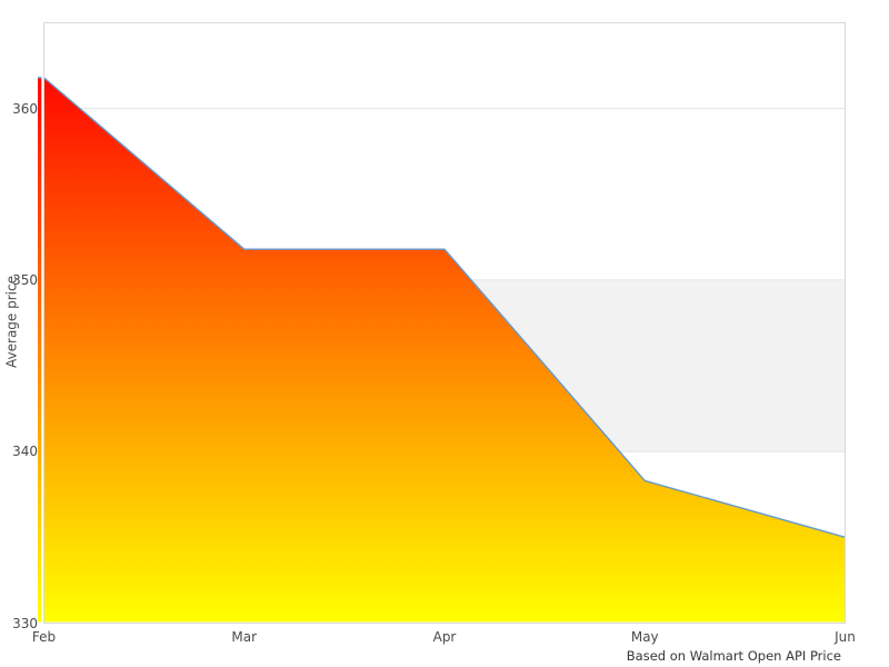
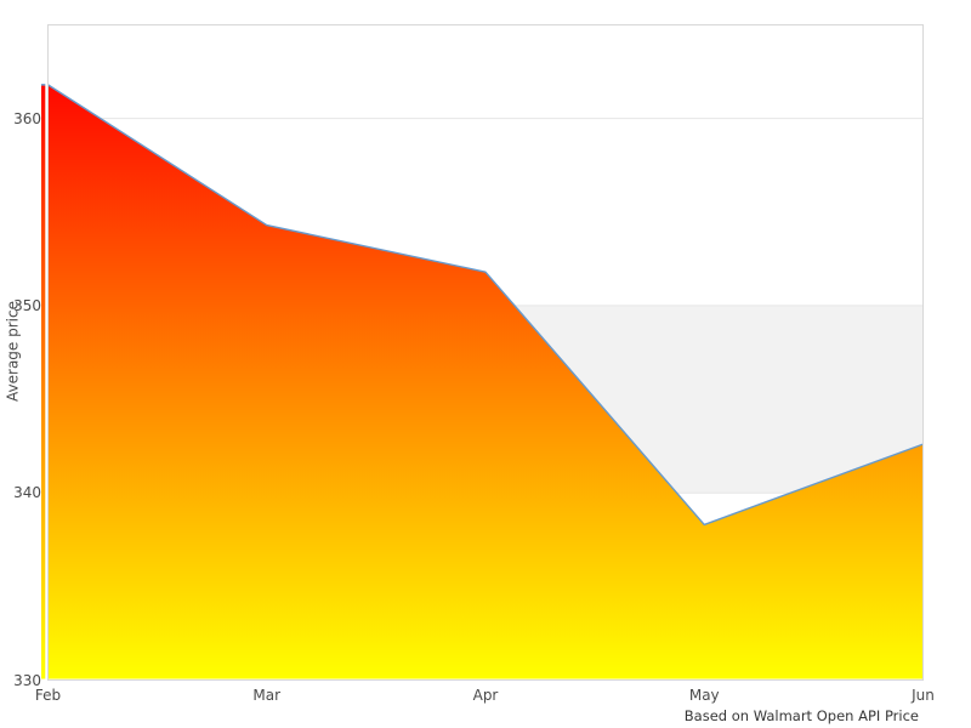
Mar: 351.8 -> 354.3
Jun: 335.0 -> 342.6
